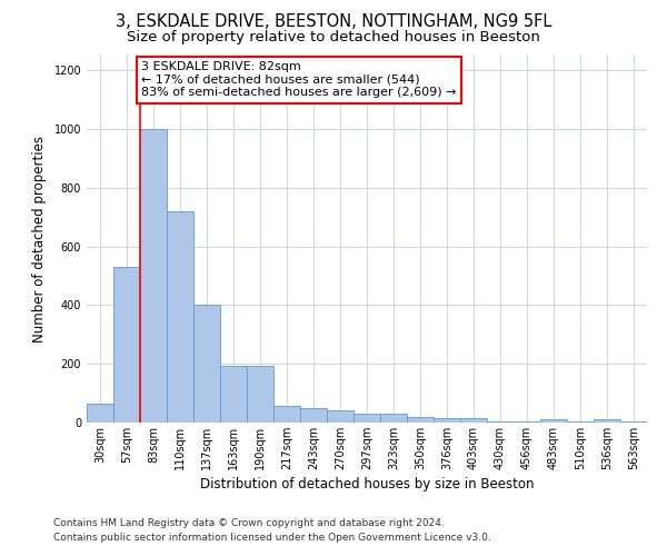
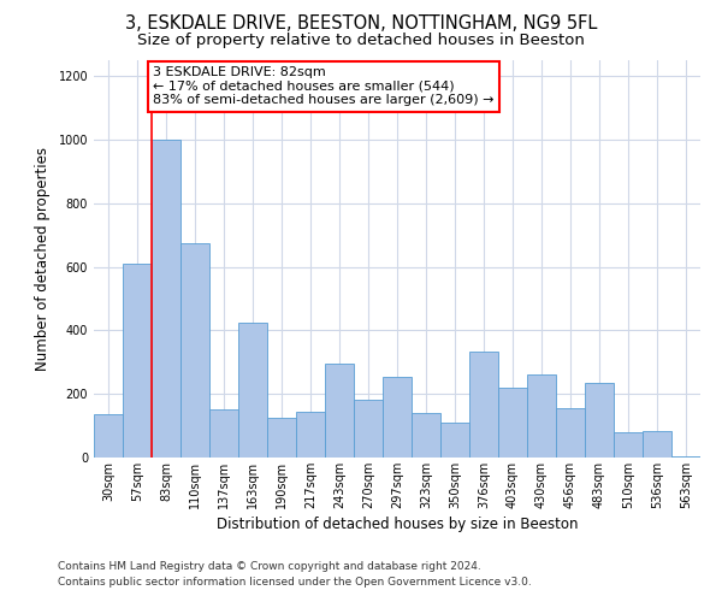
30sqm: 65 -> 135
57sqm: 530 -> 610
110sqm: 720 -> 675
137sqm: 400 -> 150
163sqm: 195 -> 425
190sqm: 195 -> 125
217sqm: 55 -> 145
243sqm: 50 -> 295
270sqm: 40 -> 180
297sqm: 30 -> 255
323sqm: 30 -> 140
350sqm: 20 -> 110
376sqm: 15 -> 335
403sqm: 15 -> 220
430sqm: 5 -> 260
456sqm: 5 -> 155
483sqm: 10 -> 235
510sqm: 5 -> 80
536sqm: 10 -> 85
